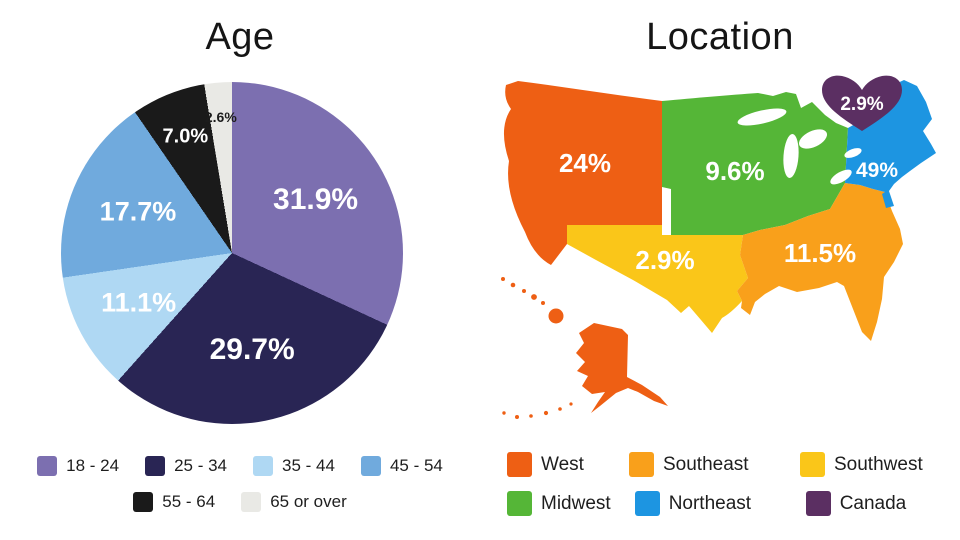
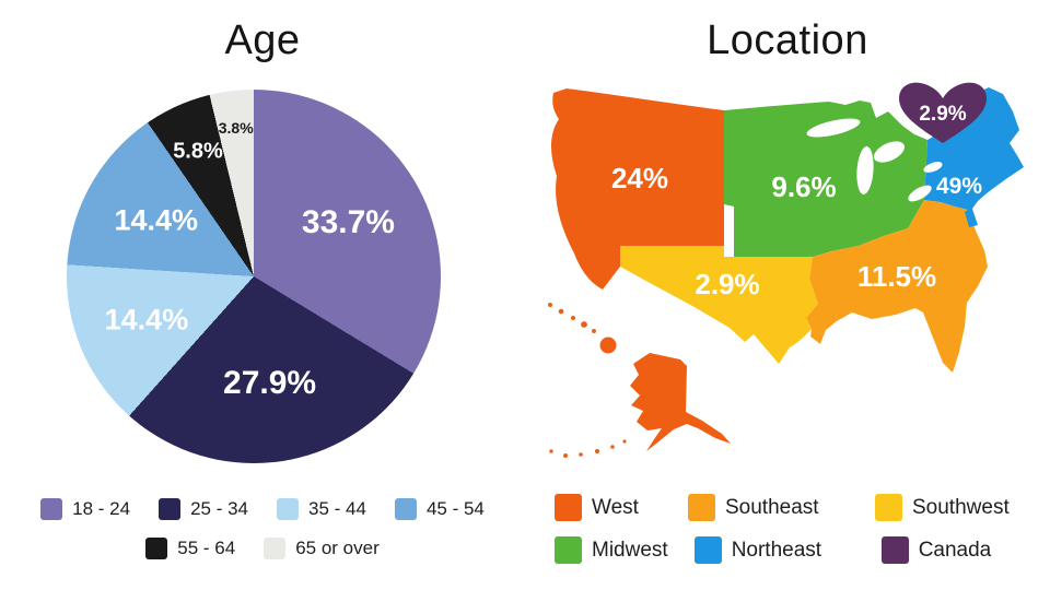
Age/18 - 24: 31.9% -> 33.7%
Age/25 - 34: 29.7% -> 27.9%
Age/35 - 44: 11.1% -> 14.4%
Age/45 - 54: 17.7% -> 14.4%
Age/55 - 64: 7.0% -> 5.8%
Age/65 or over: 2.6% -> 3.8%
